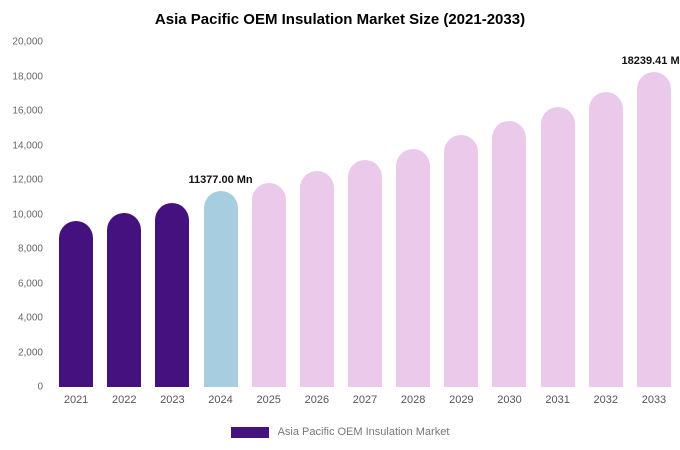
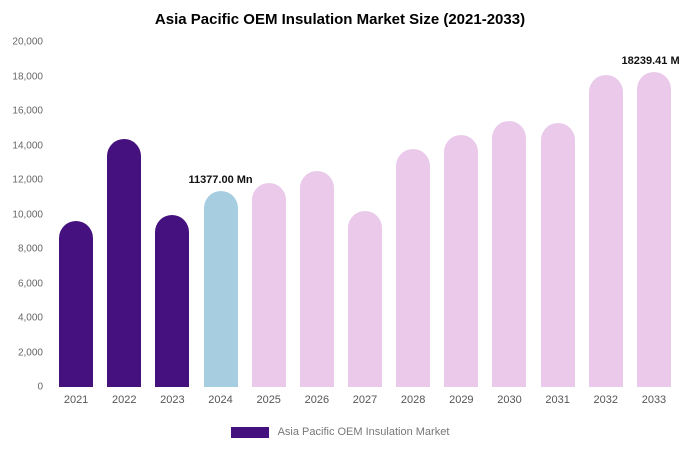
2022: 10100 -> 14400
2023: 10600 -> 10000
2027: 13200 -> 10200
2031: 16200 -> 15300
2032: 17100 -> 18100
